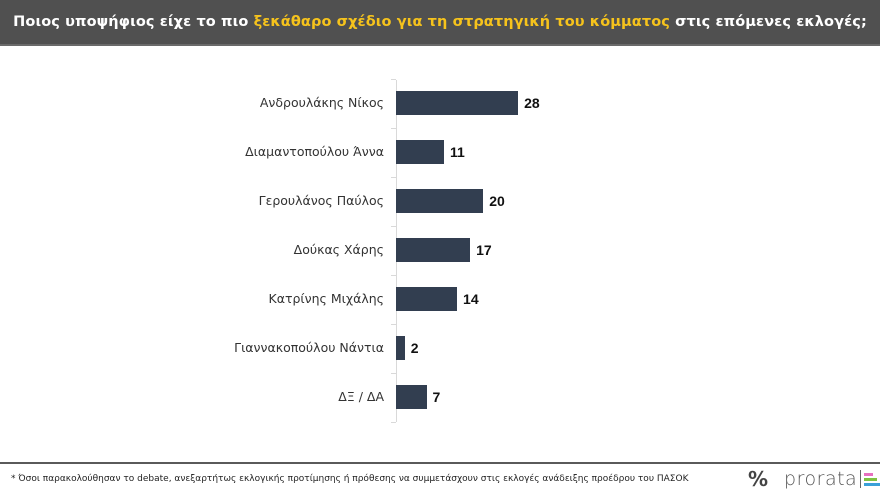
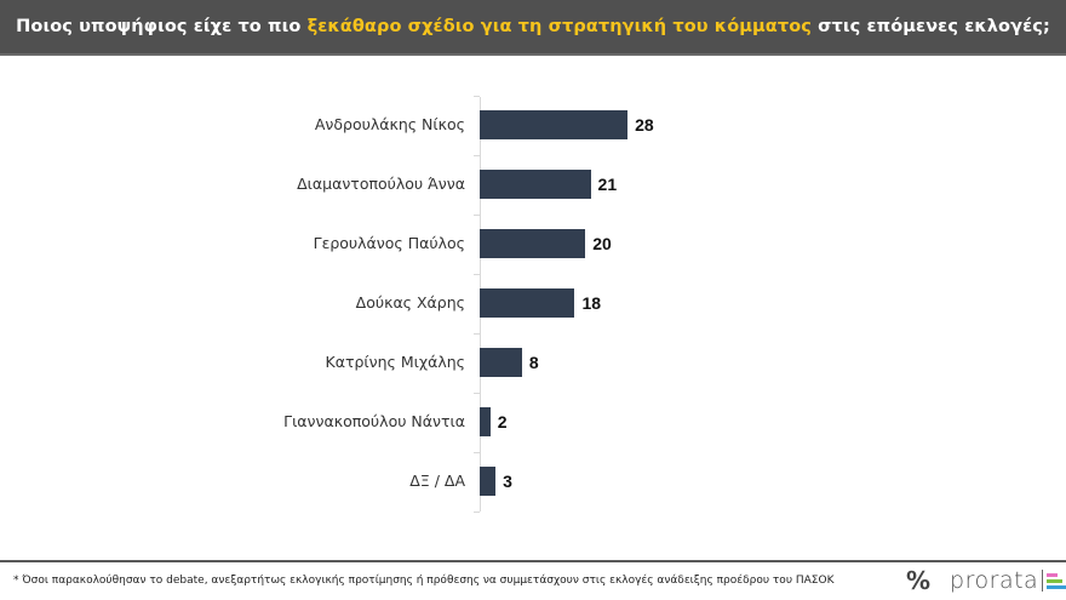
Διαμαντοπούλου Άννα: 11 -> 21
Δούκας Χάρης: 17 -> 18
Κατρίνης Μιχάλης: 14 -> 8
ΔΞ / ΔΑ: 7 -> 3
